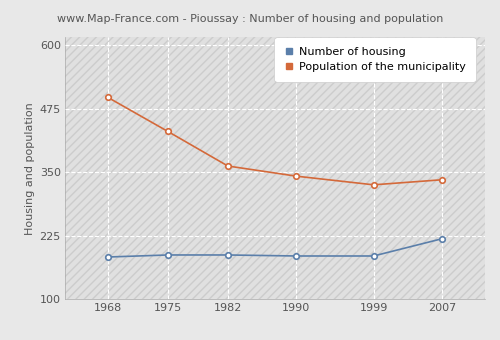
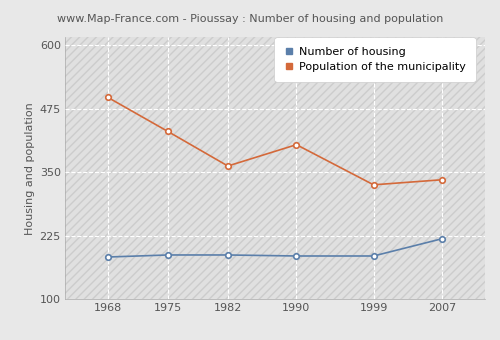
Population of the municipality/1990: 342 -> 404
